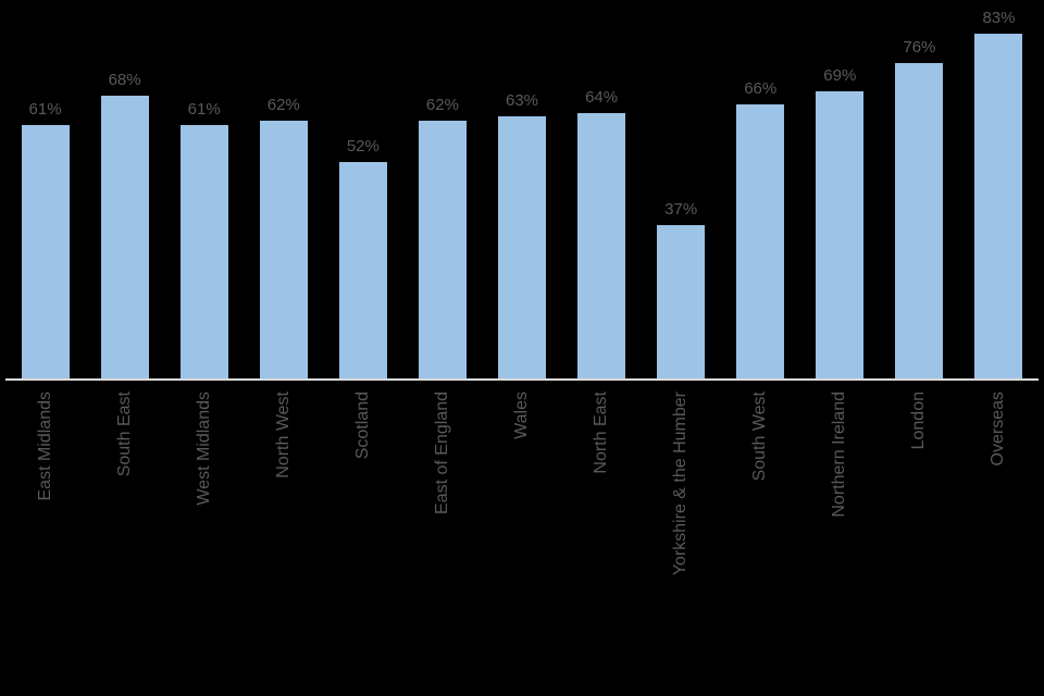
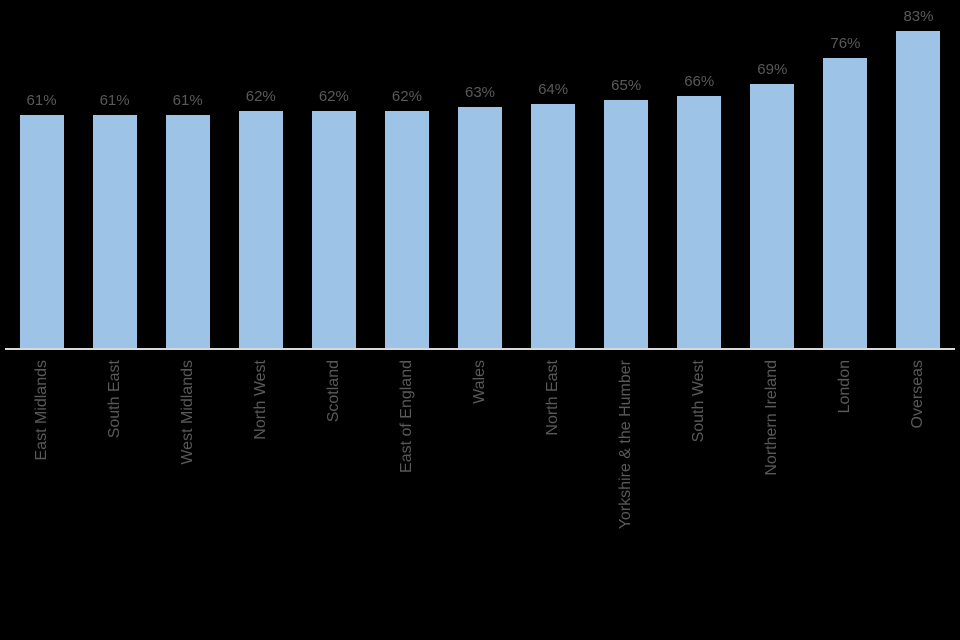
South East: 68% -> 61%
Scotland: 52% -> 62%
Yorkshire & the Humber: 37% -> 65%
